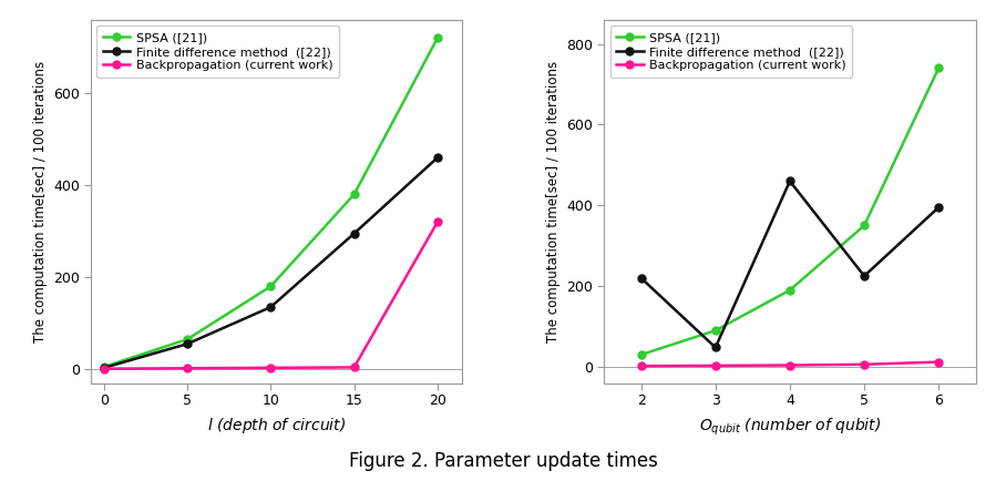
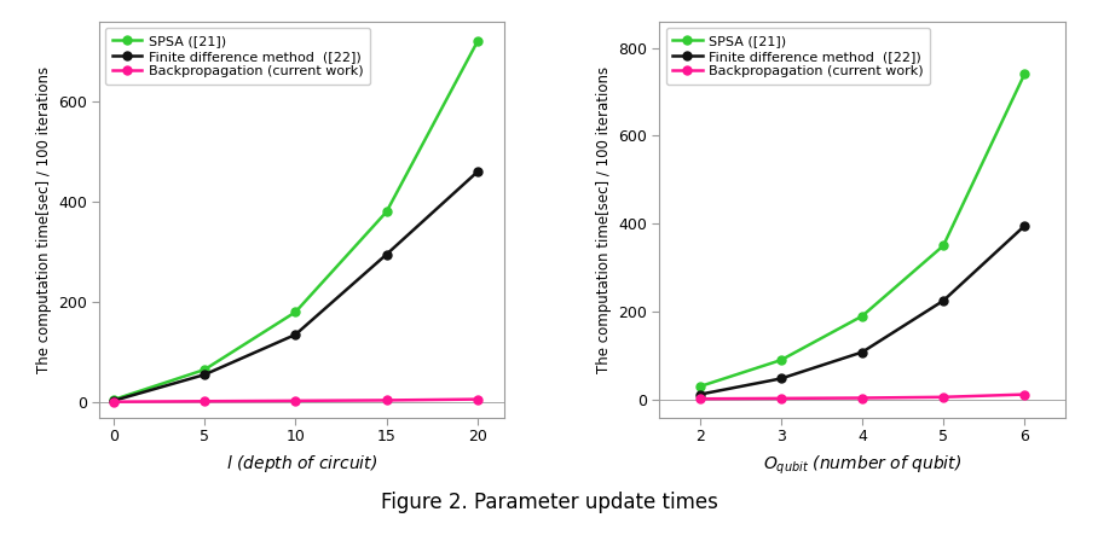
Backpropagation (current work)/20: 320 -> 6
Finite difference method ([22])/2: 220 -> 12
Finite difference method ([22])/4: 460 -> 108
